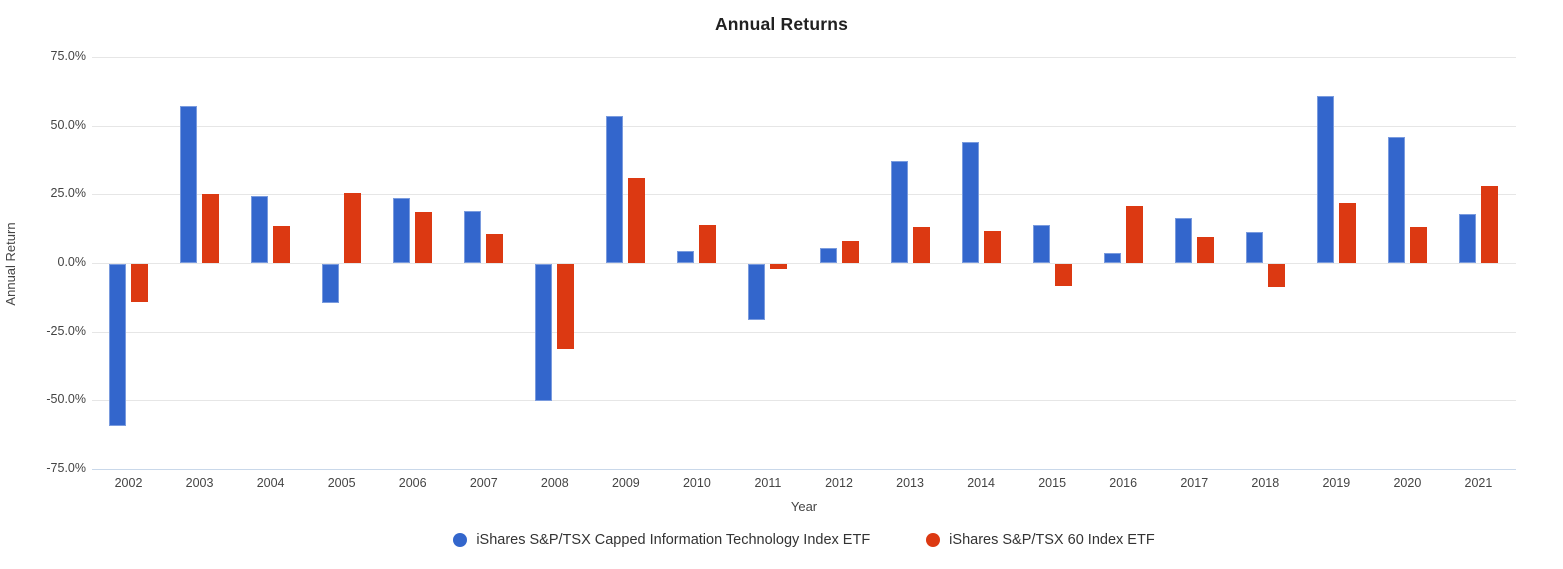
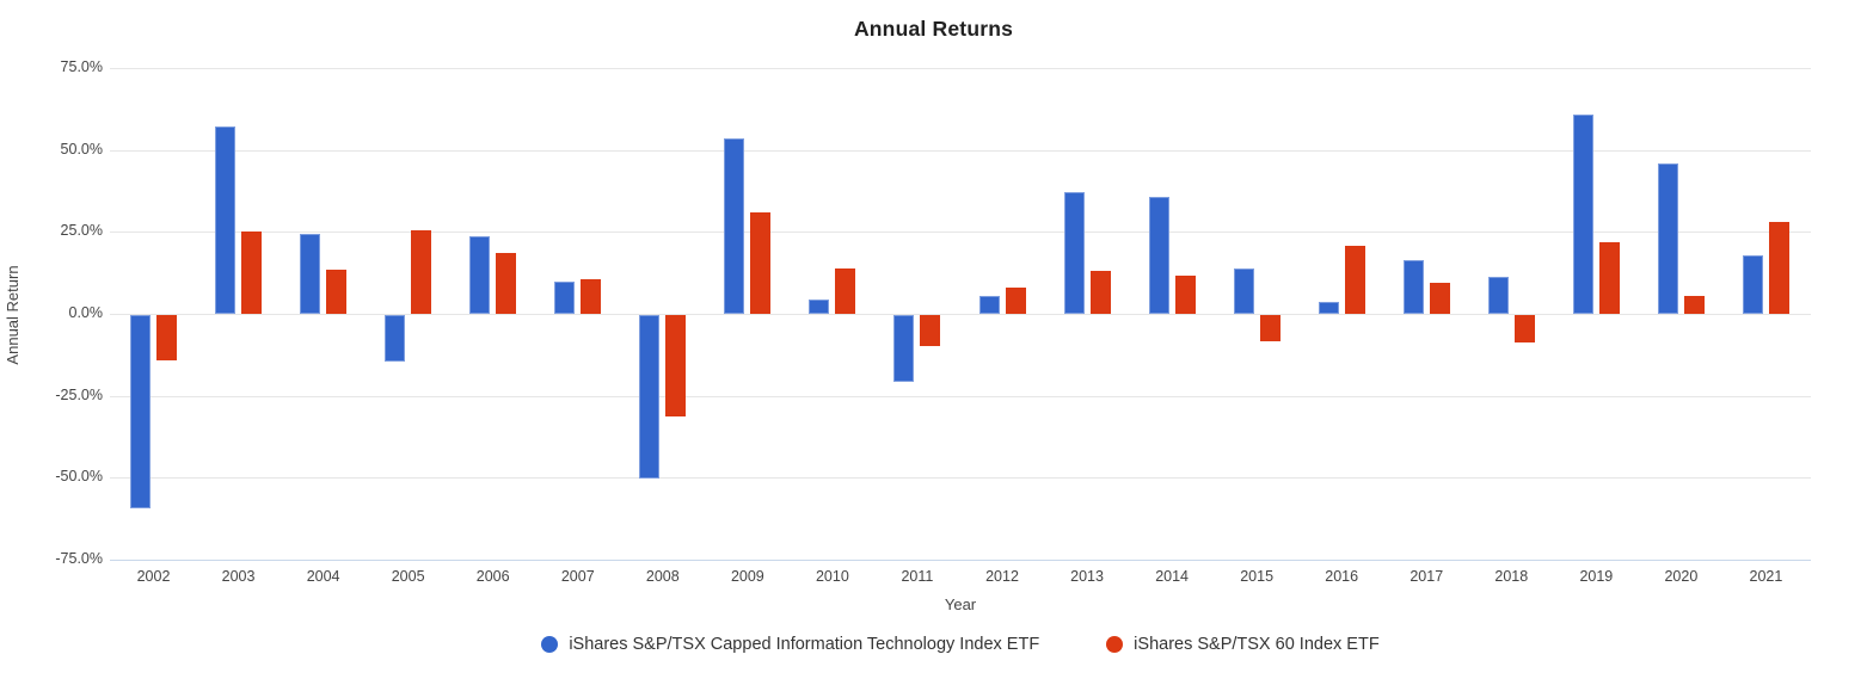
iShares S&P/TSX Capped Information Technology Index ETF/2007: 19% -> 10%
iShares S&P/TSX 60 Index ETF/2011: -2% -> -9%
iShares S&P/TSX Capped Information Technology Index ETF/2014: 44% -> 36%
iShares S&P/TSX 60 Index ETF/2020: 13% -> 5%
